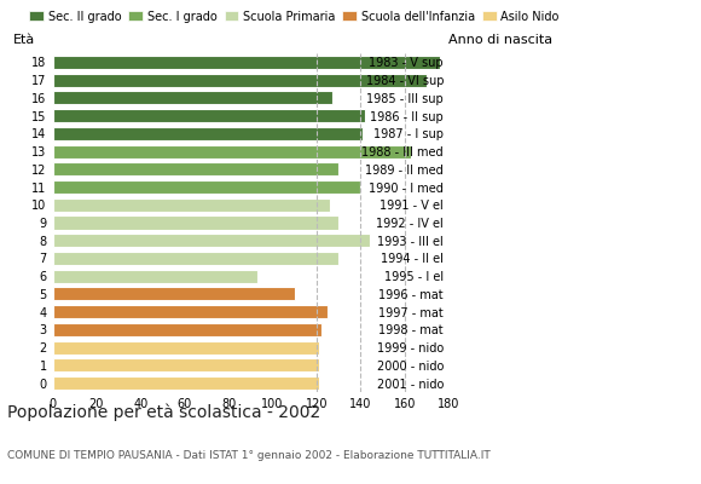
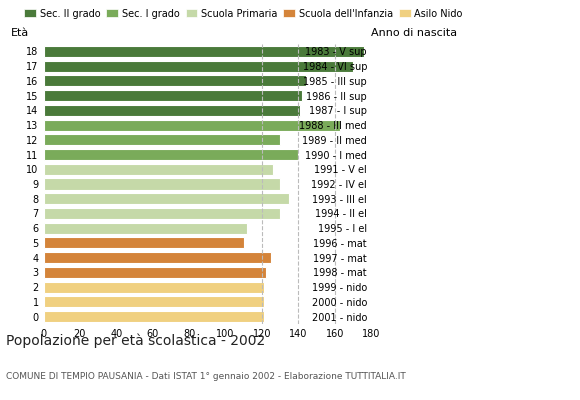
16: 127 -> 144
8: 144 -> 135
6: 93 -> 112
